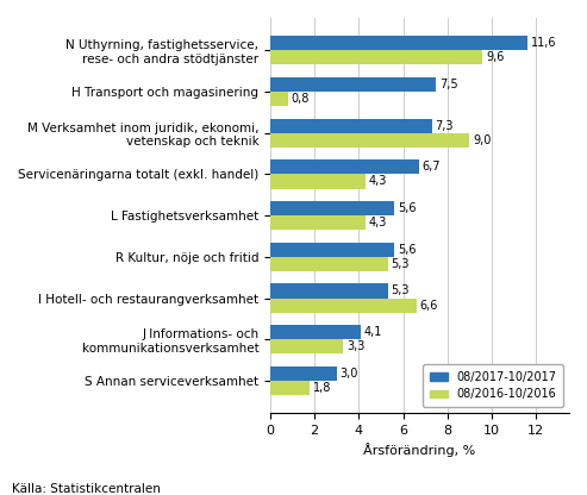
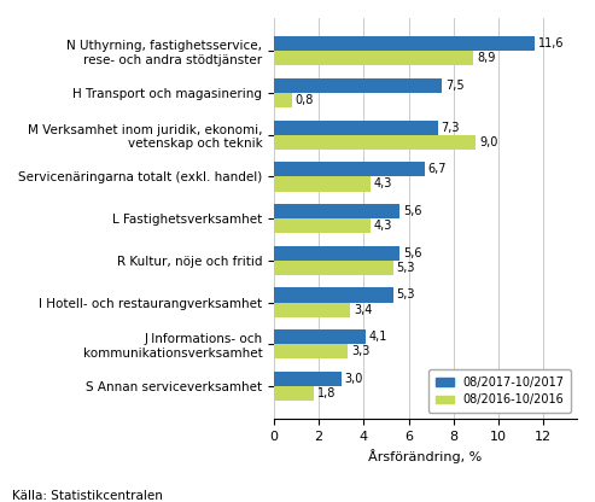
08/2016-10/2016/N Uthyrning, fastighetsservice, rese- och andra stödtjänster: 9,6 -> 8,9
08/2016-10/2016/I Hotell- och restaurangverksamhet: 6,6 -> 3,4
